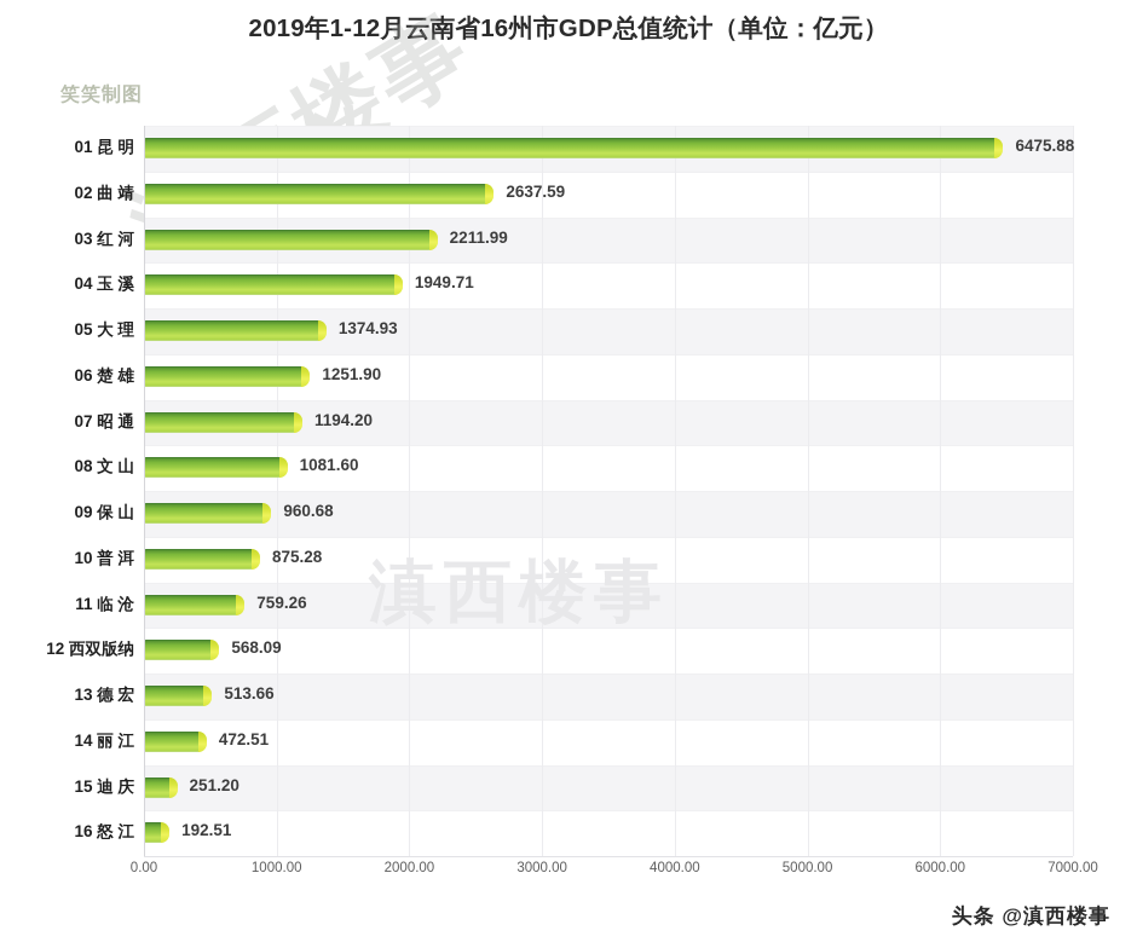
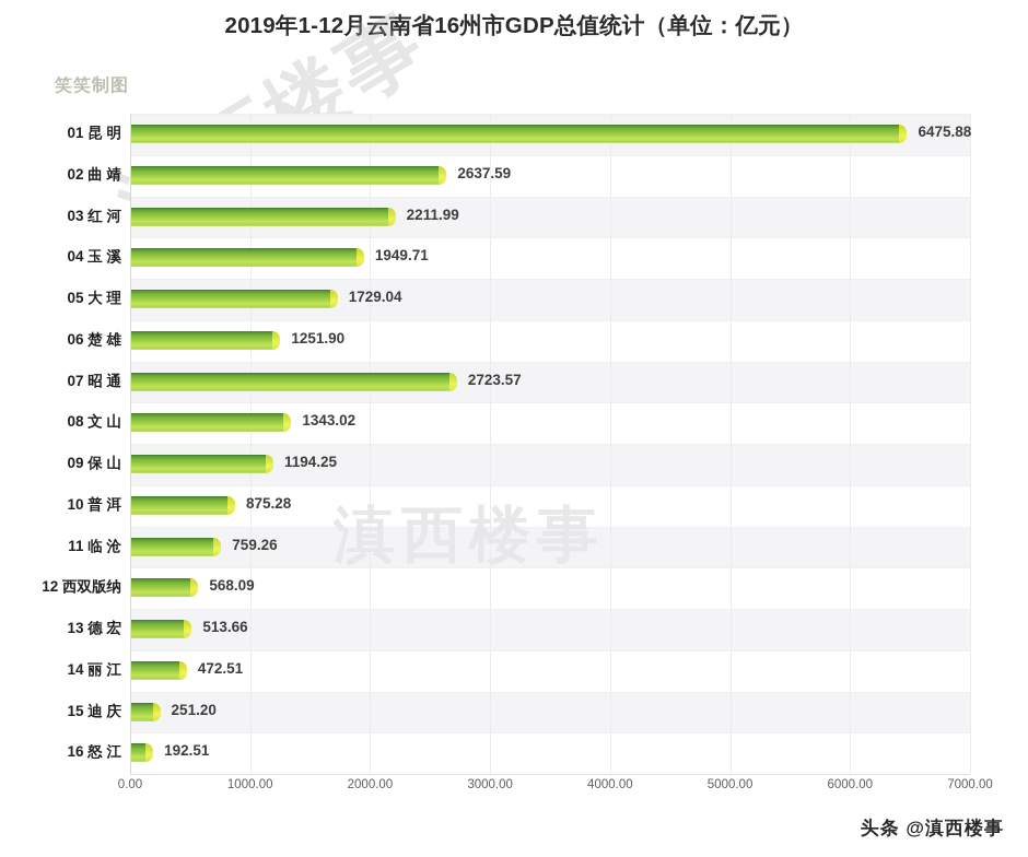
05 大 理: 1374.93 -> 1729.04
07 昭 通: 1194.20 -> 2723.57
08 文 山: 1081.60 -> 1343.02
09 保 山: 960.68 -> 1194.25
